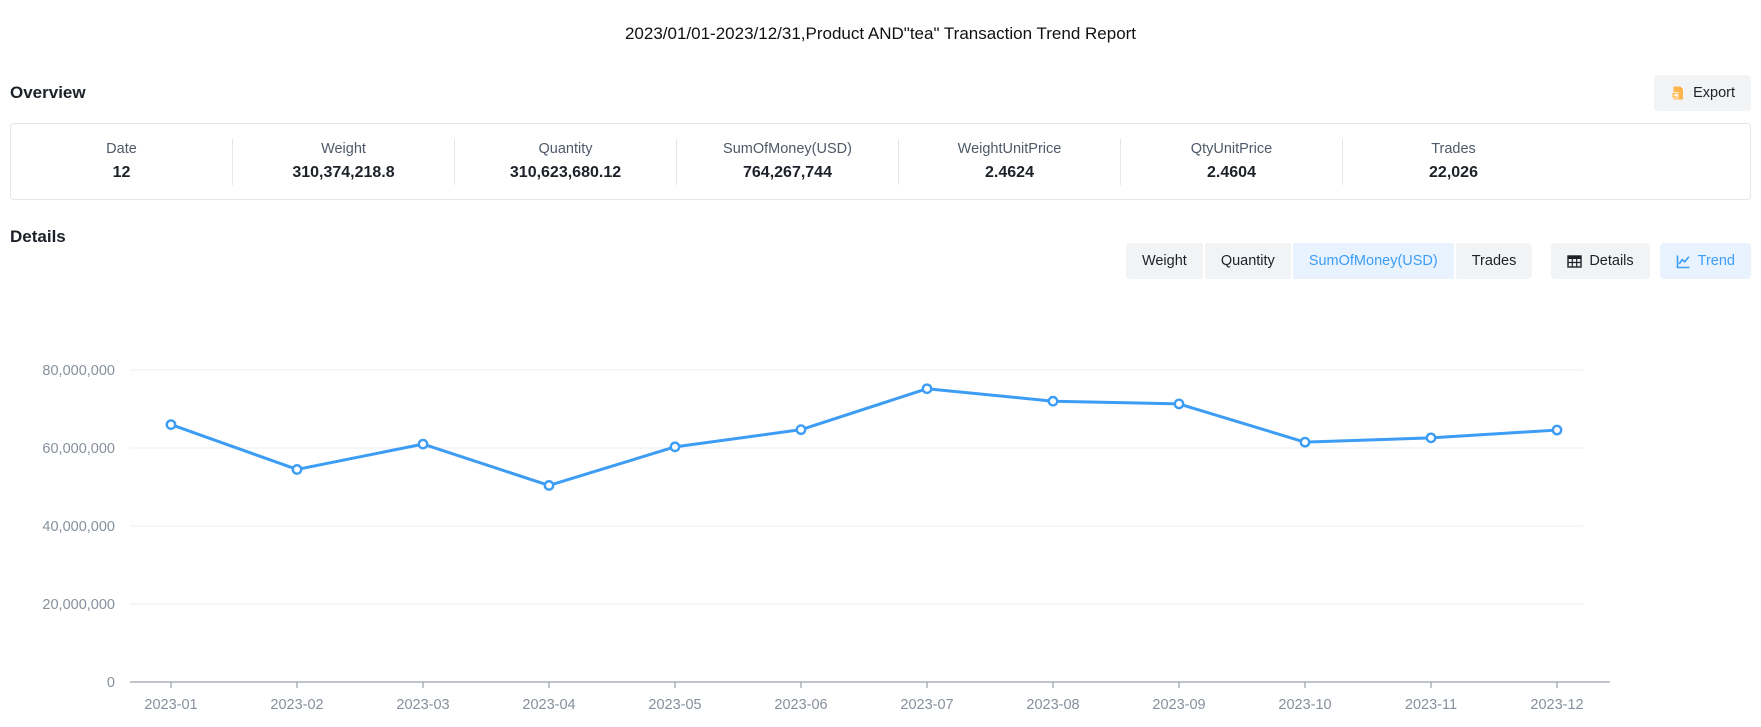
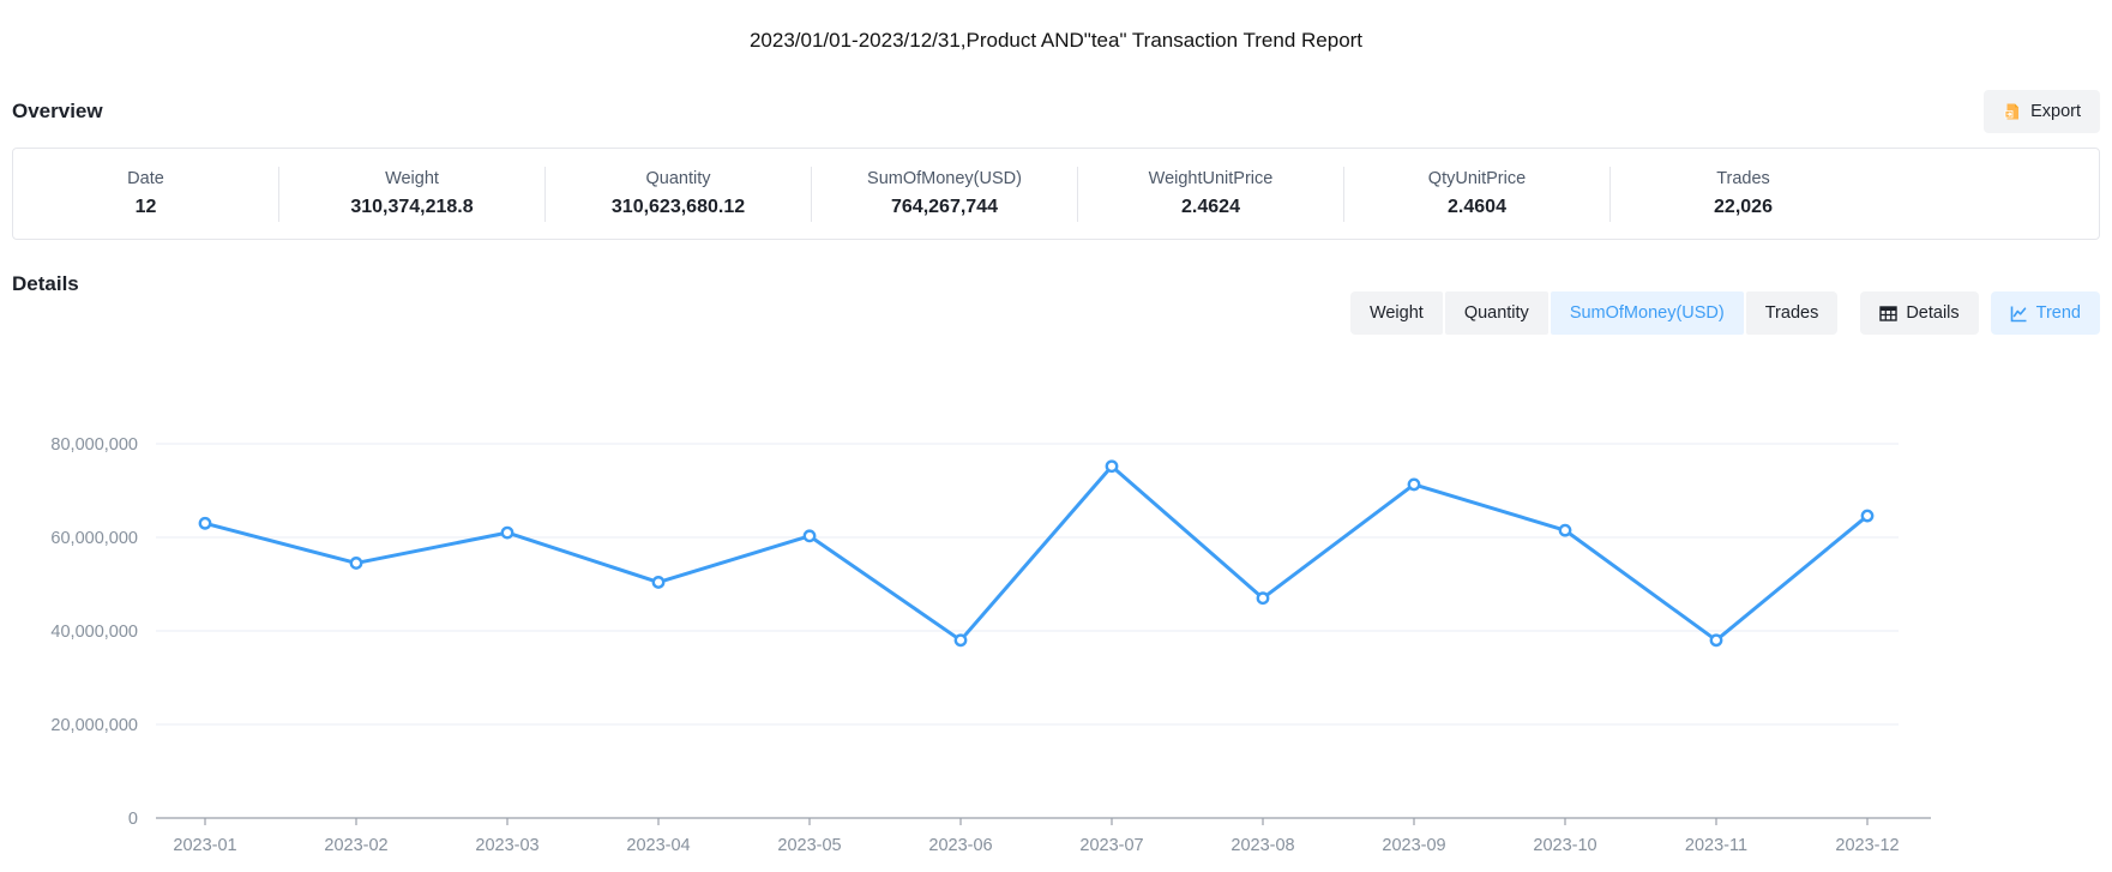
2023-01: 66000000 -> 63000000
2023-06: 65000000 -> 38000000
2023-08: 72000000 -> 47000000
2023-11: 63000000 -> 38000000
